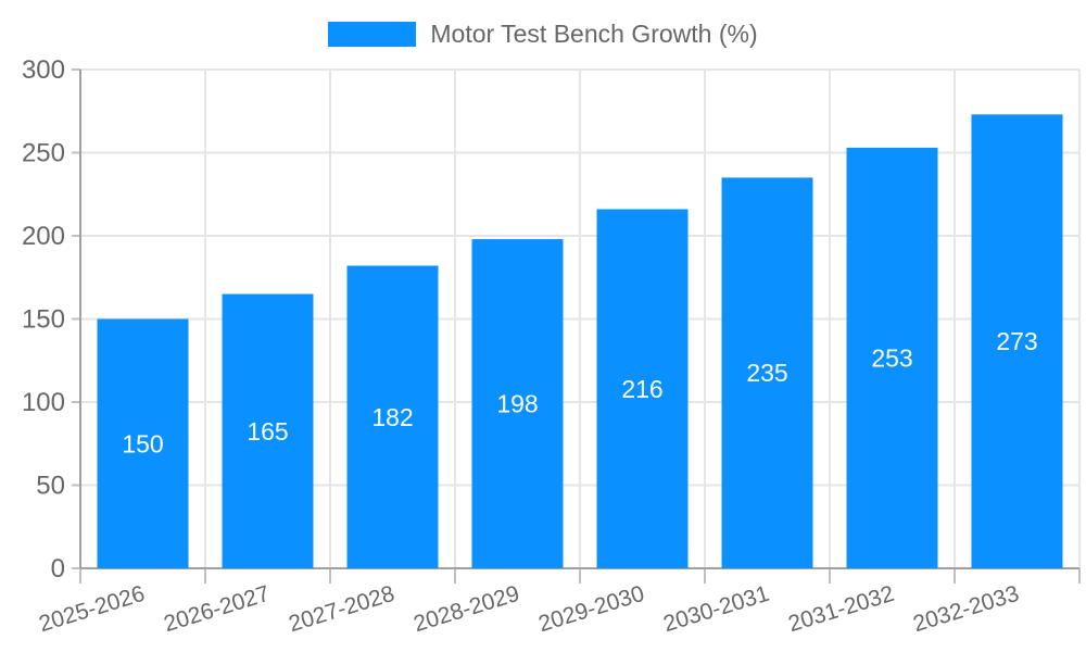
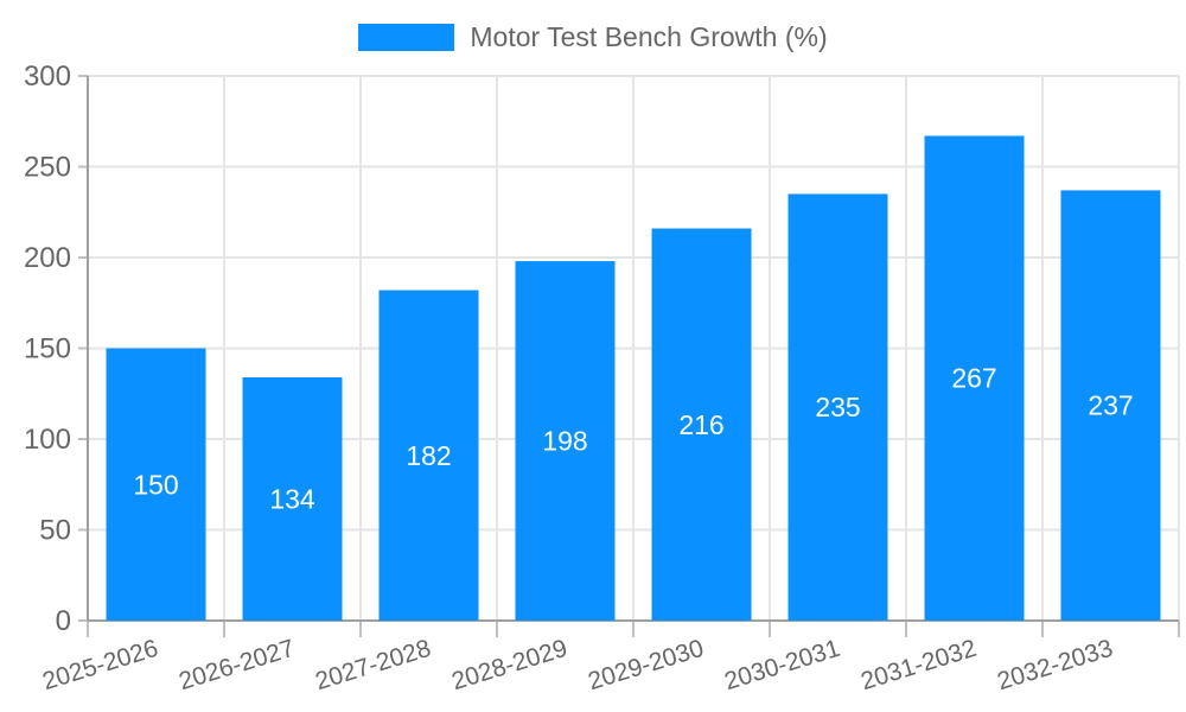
2026-2027: 165 -> 134
2031-2032: 253 -> 267
2032-2033: 273 -> 237
